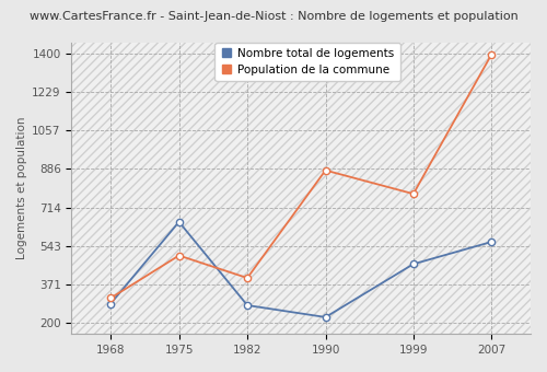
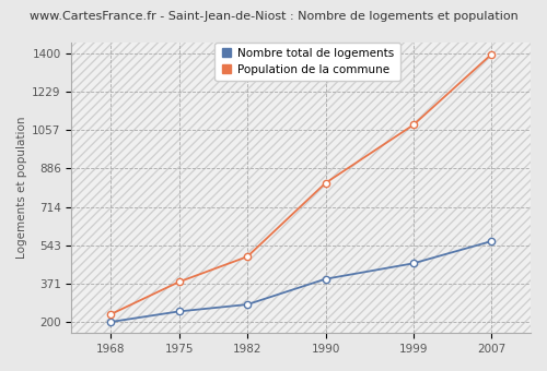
Nombre total de logements/1968: 285 -> 200
Population de la commune/1968: 310 -> 234
Nombre total de logements/1975: 650 -> 247
Population de la commune/1975: 500 -> 379
Population de la commune/1982: 400 -> 492
Nombre total de logements/1990: 225 -> 392
Population de la commune/1990: 880 -> 821
Population de la commune/1999: 775 -> 1081
